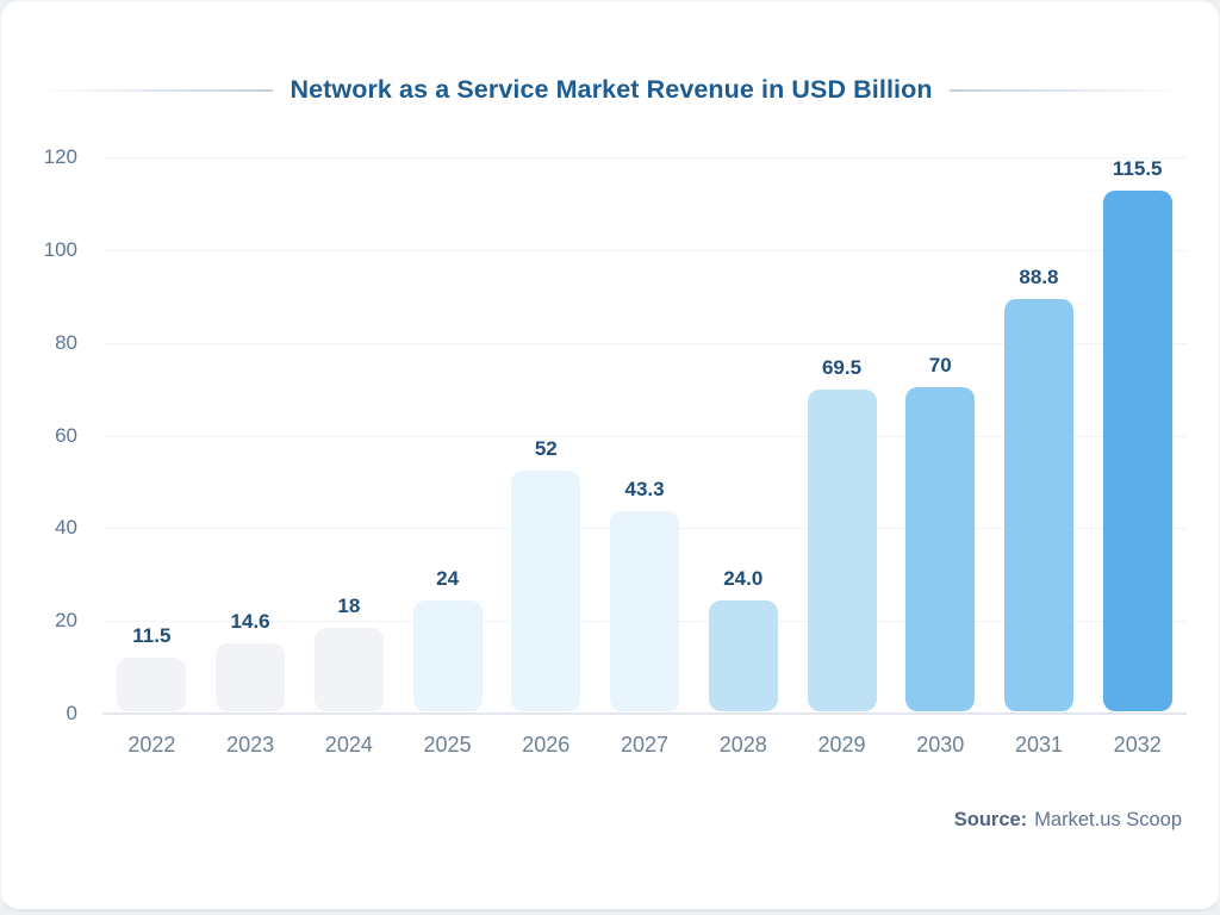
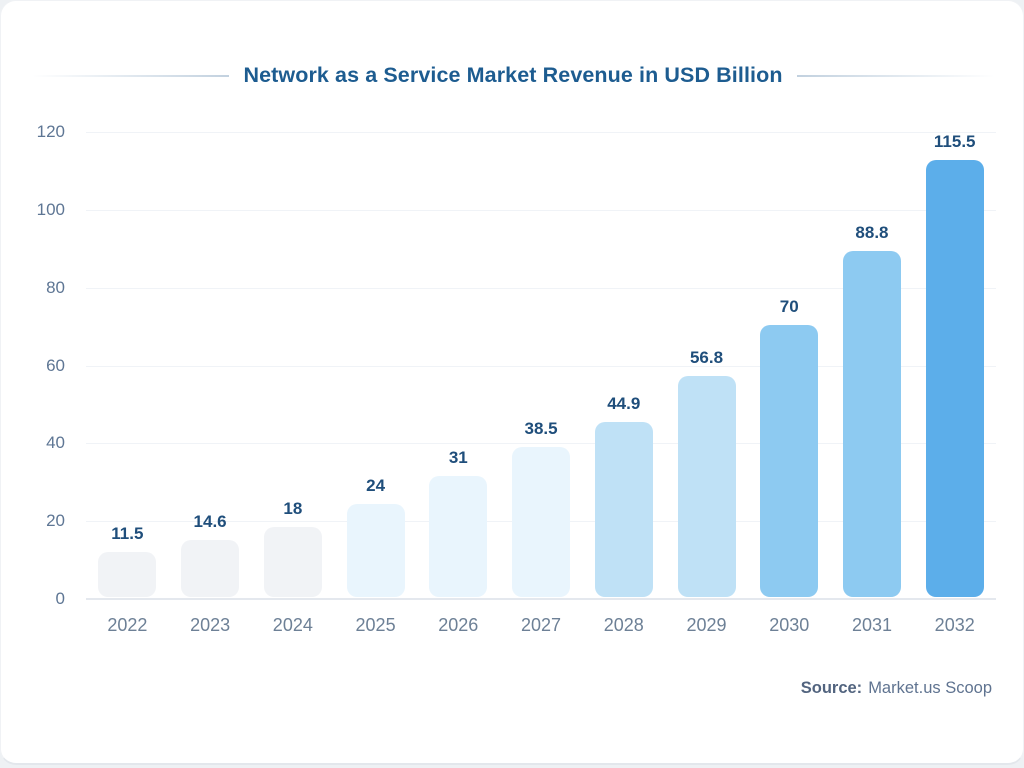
2026: 52 -> 31
2027: 43.3 -> 38.5
2028: 24.0 -> 44.9
2029: 69.5 -> 56.8
